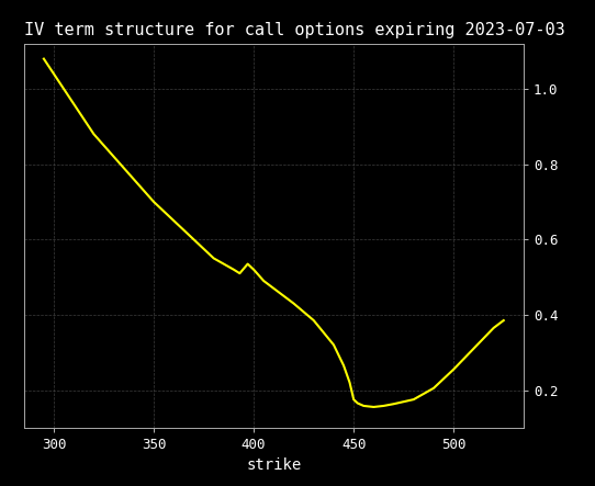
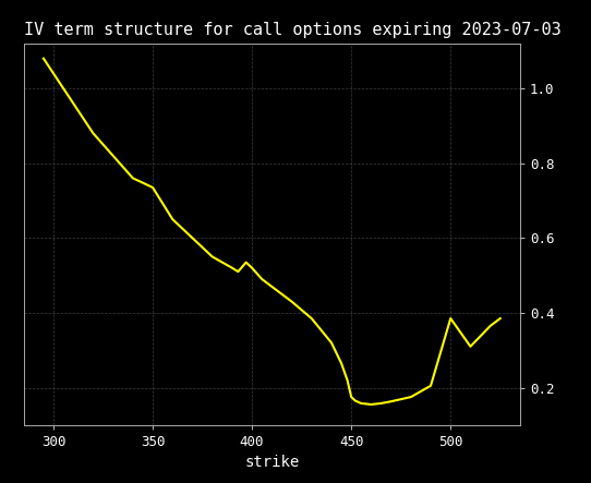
350: 0.700 -> 0.735
500: 0.255 -> 0.385
